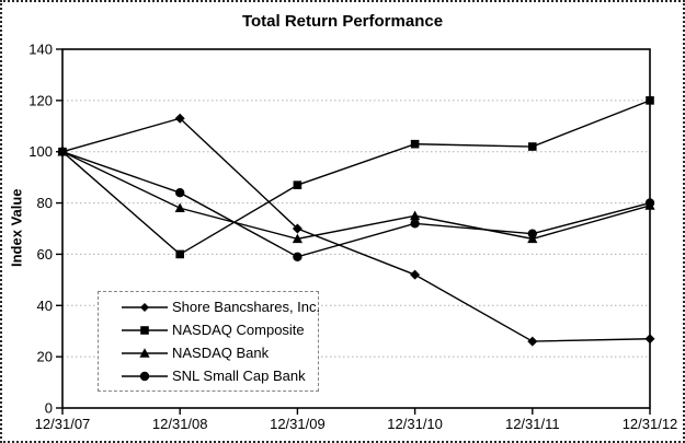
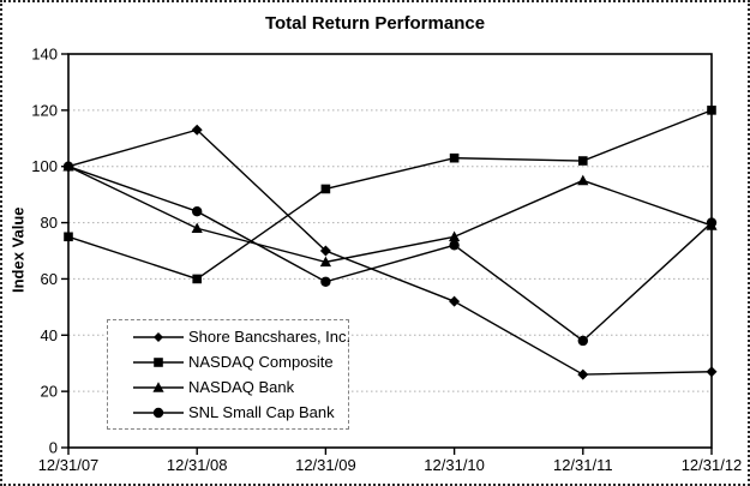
NASDAQ Composite/12/31/07: 100 -> 75
NASDAQ Composite/12/31/09: 87 -> 92
NASDAQ Bank/12/31/11: 66 -> 95
SNL Small Cap Bank/12/31/11: 68 -> 38
